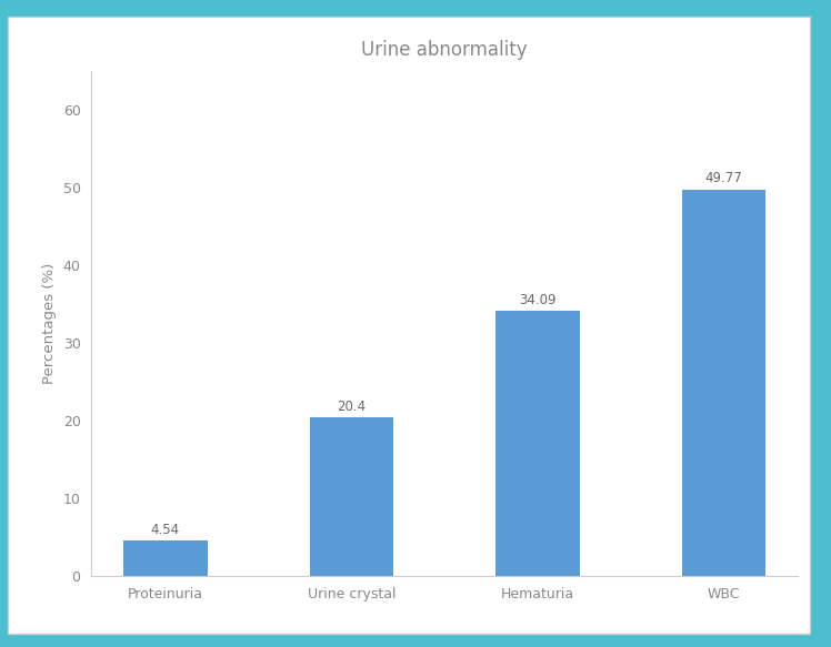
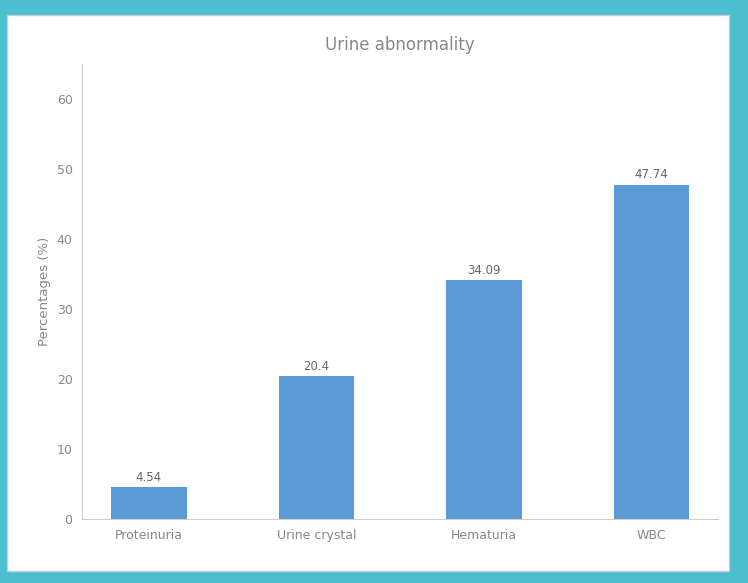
WBC: 49.77 -> 47.74
